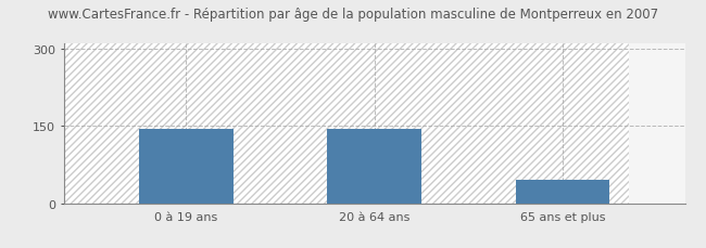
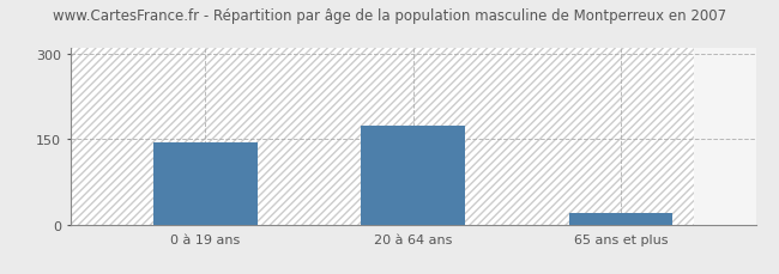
20 à 64 ans: 145 -> 175
65 ans et plus: 45 -> 20
